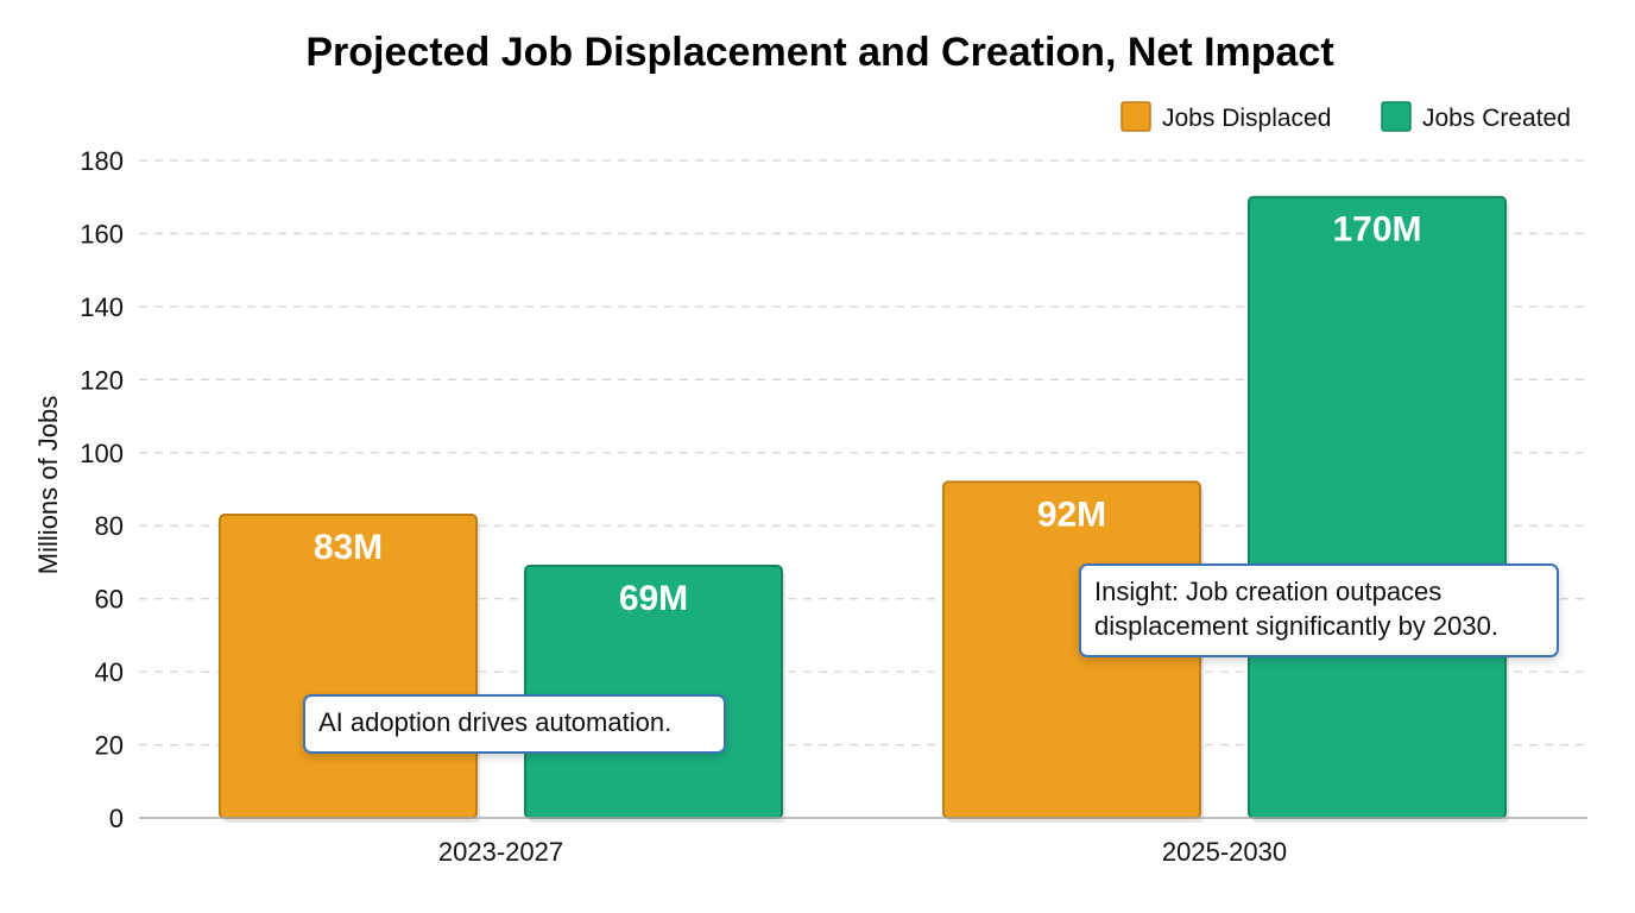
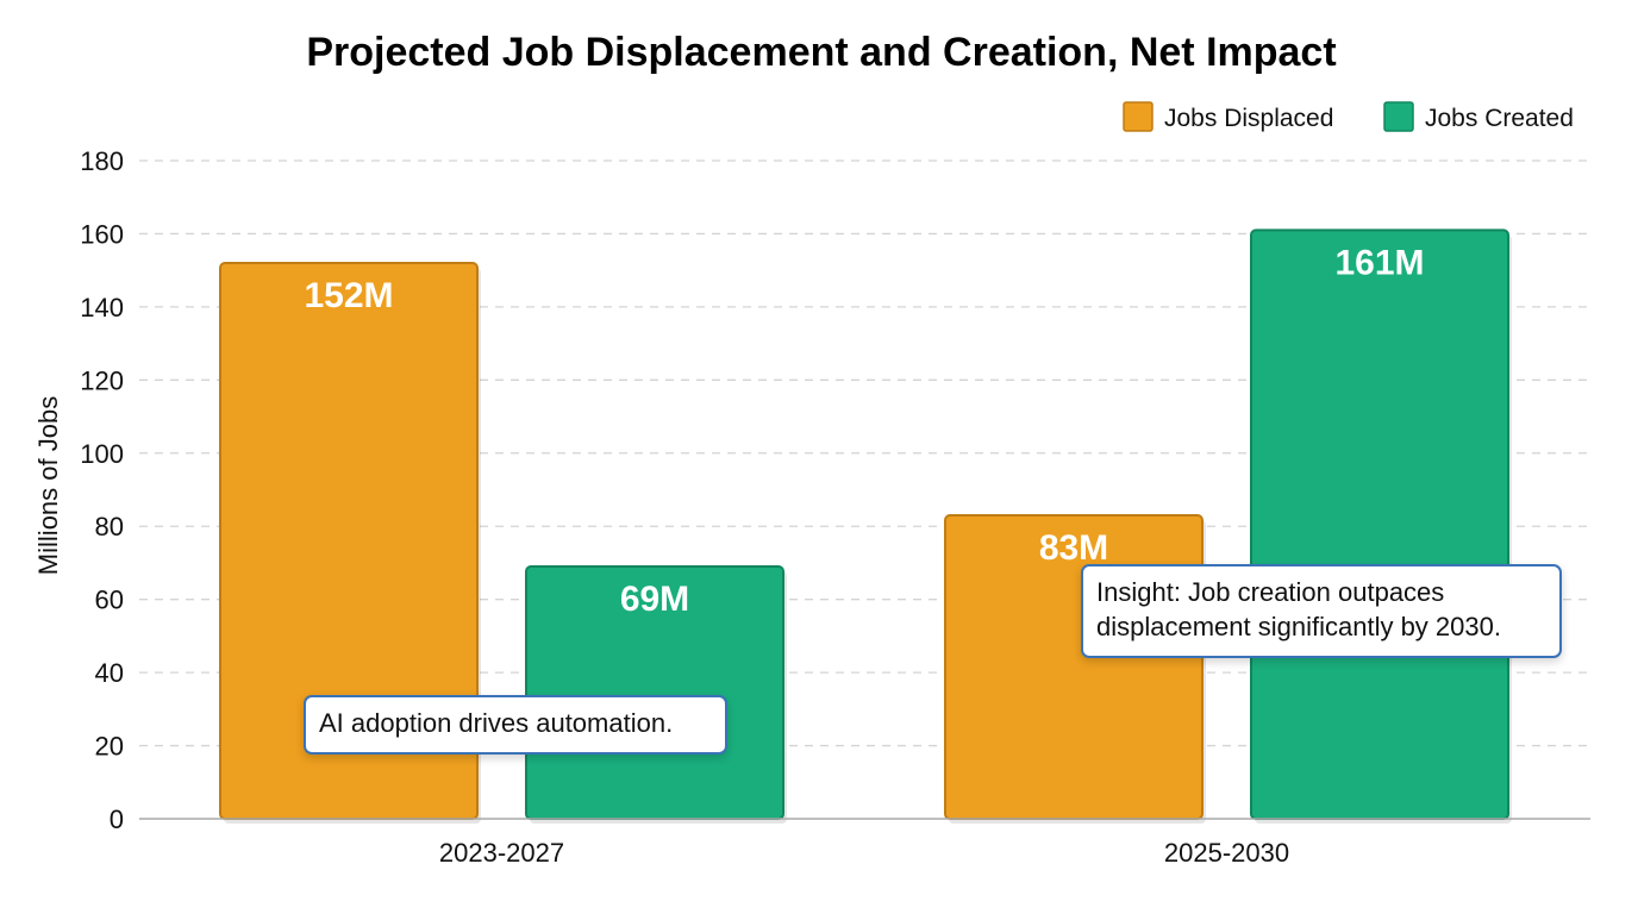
Jobs Displaced/2023-2027: 83M -> 152M
Jobs Displaced/2025-2030: 92M -> 83M
Jobs Created/2025-2030: 170M -> 161M
